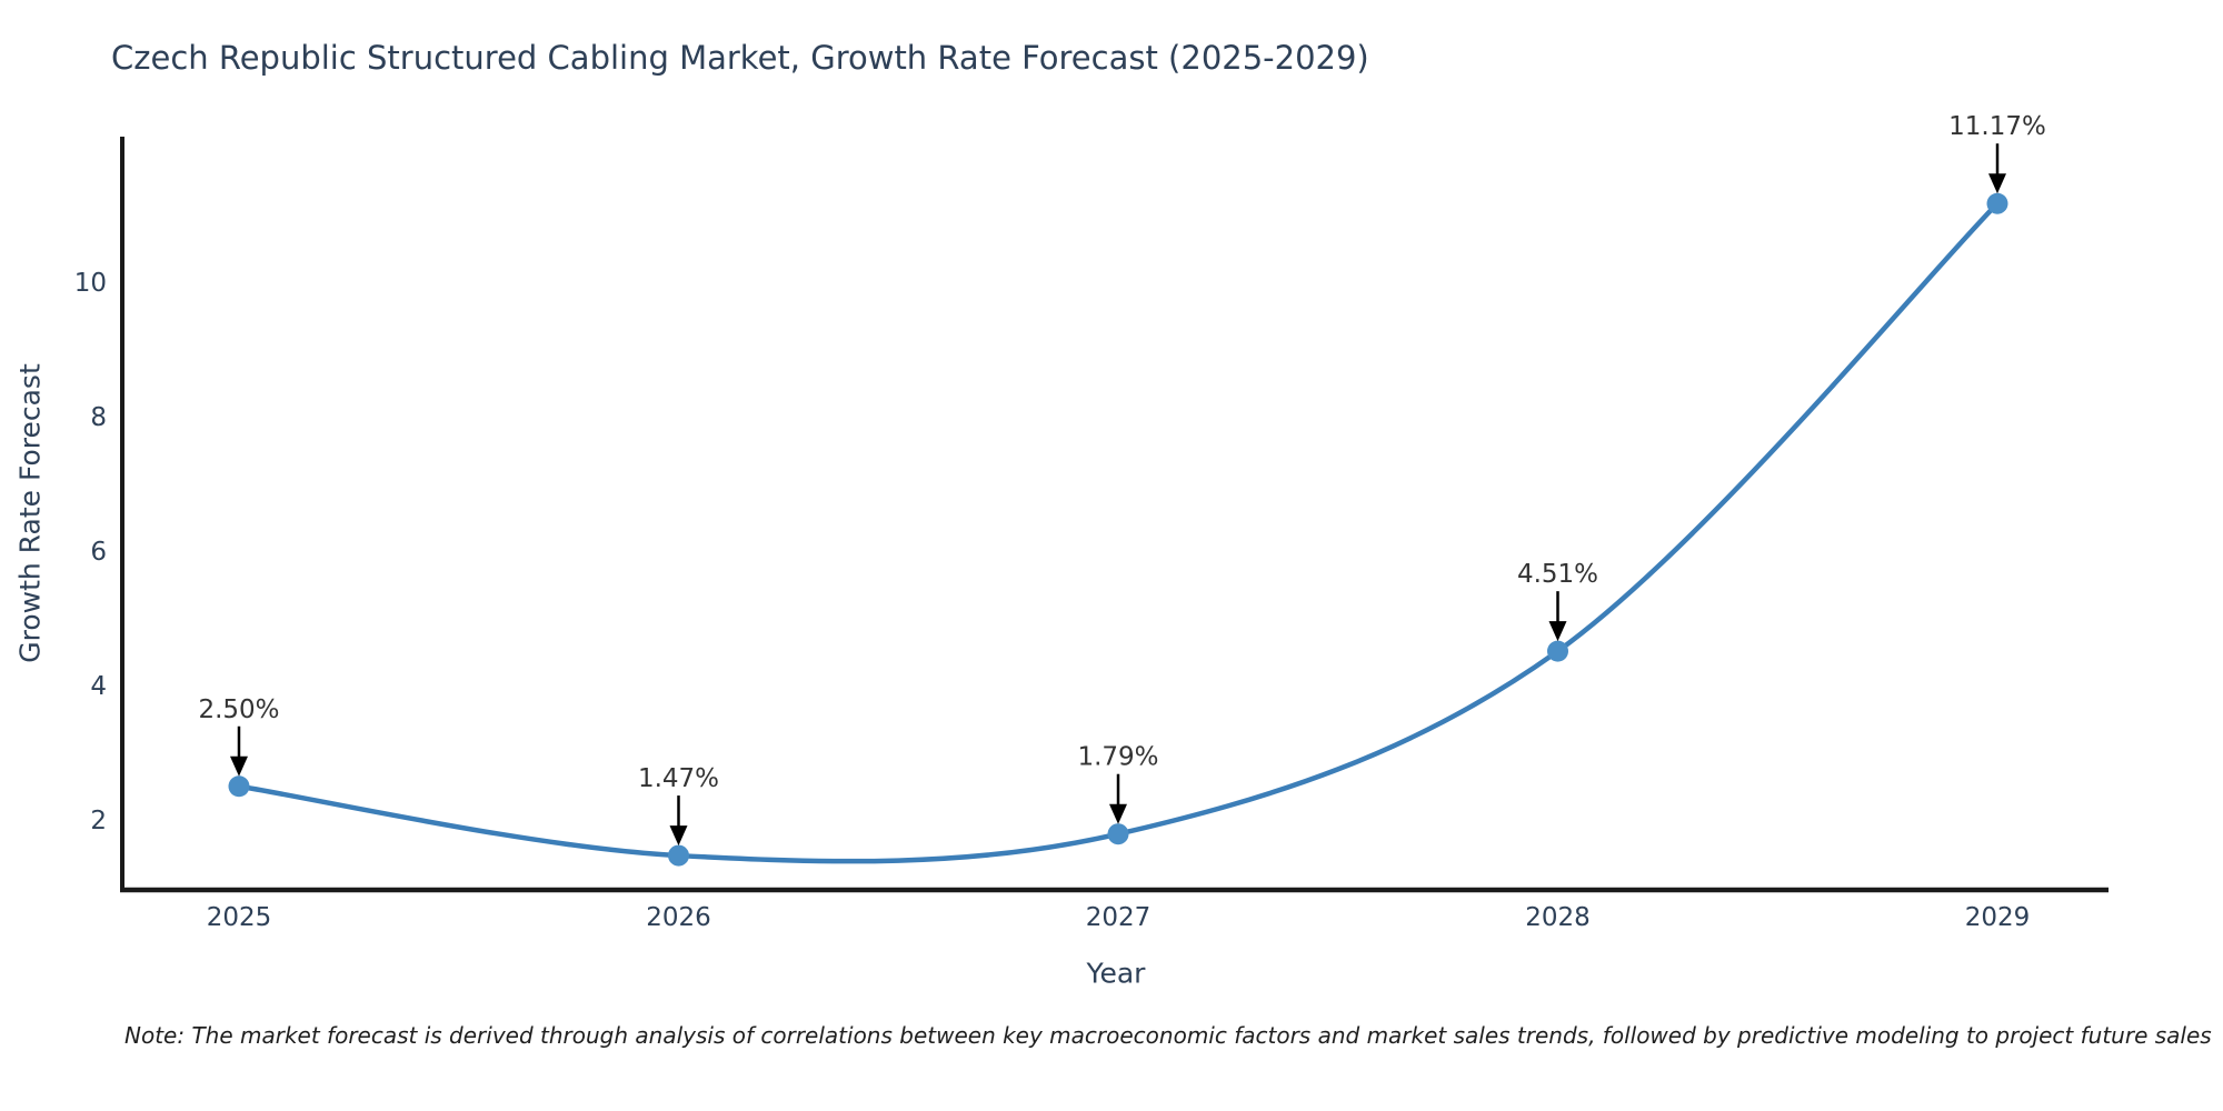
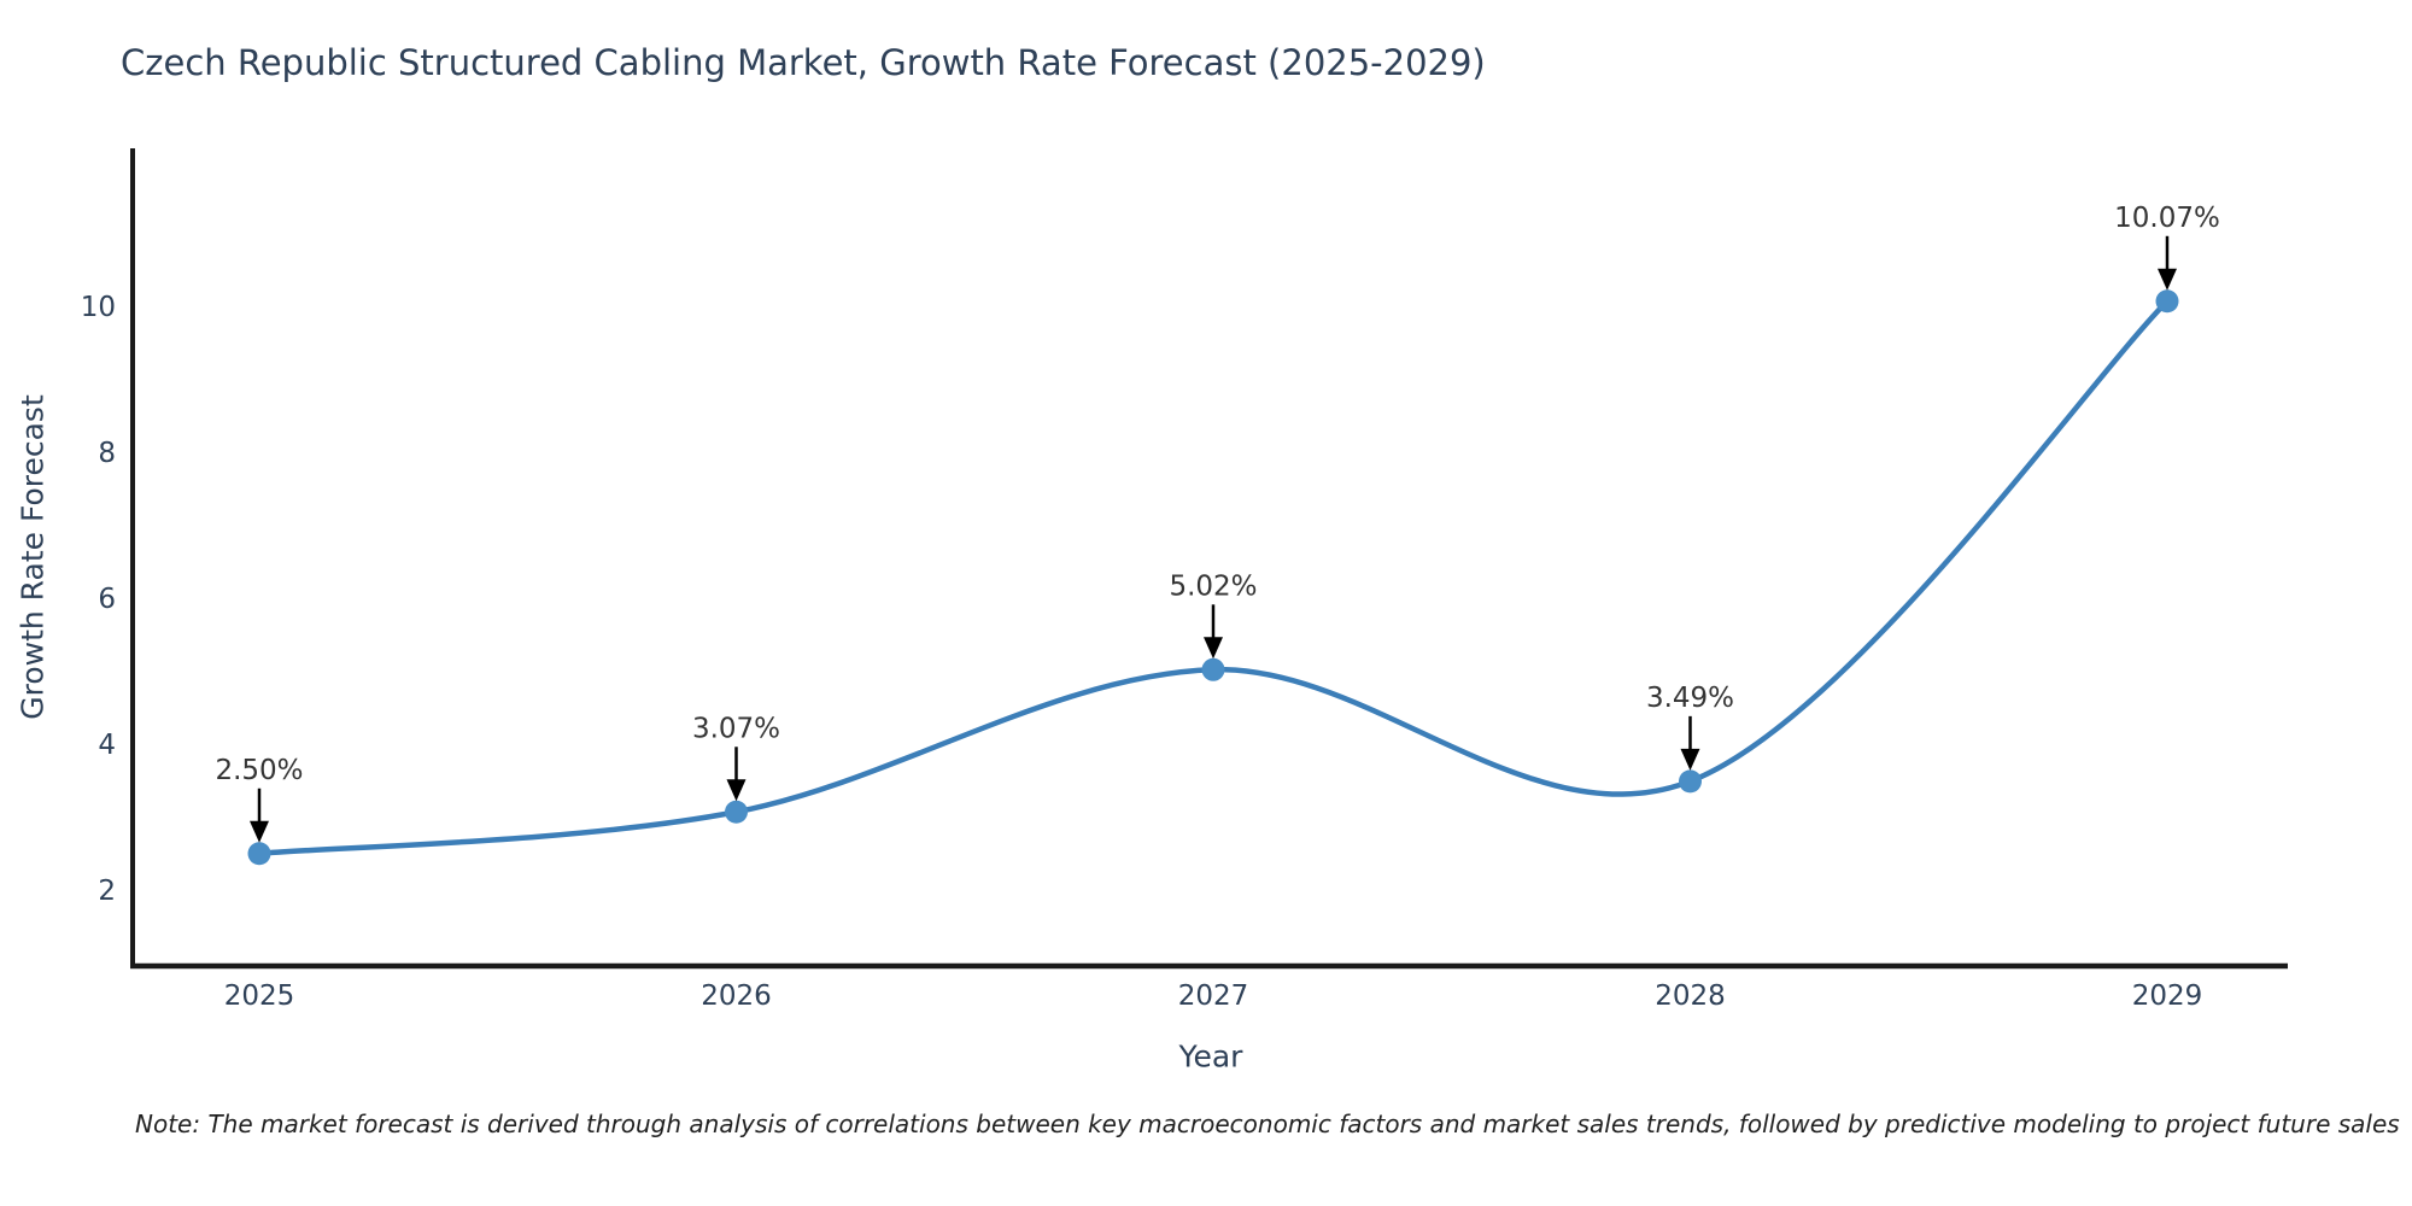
2026: 1.47% -> 3.07%
2027: 1.79% -> 5.02%
2028: 4.51% -> 3.49%
2029: 11.17% -> 10.07%
